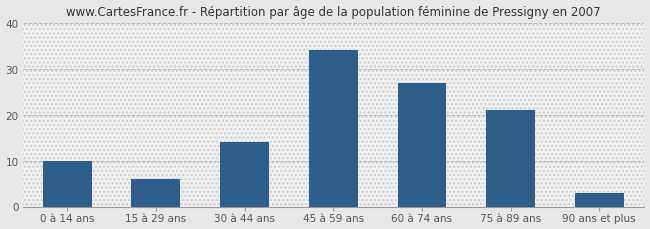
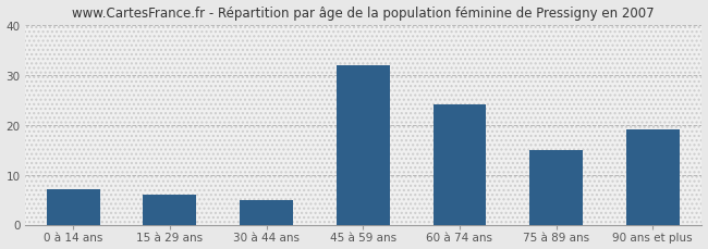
0 à 14 ans: 10 -> 7
30 à 44 ans: 14 -> 5
45 à 59 ans: 34 -> 32
60 à 74 ans: 27 -> 24
75 à 89 ans: 21 -> 15
90 ans et plus: 3 -> 19
